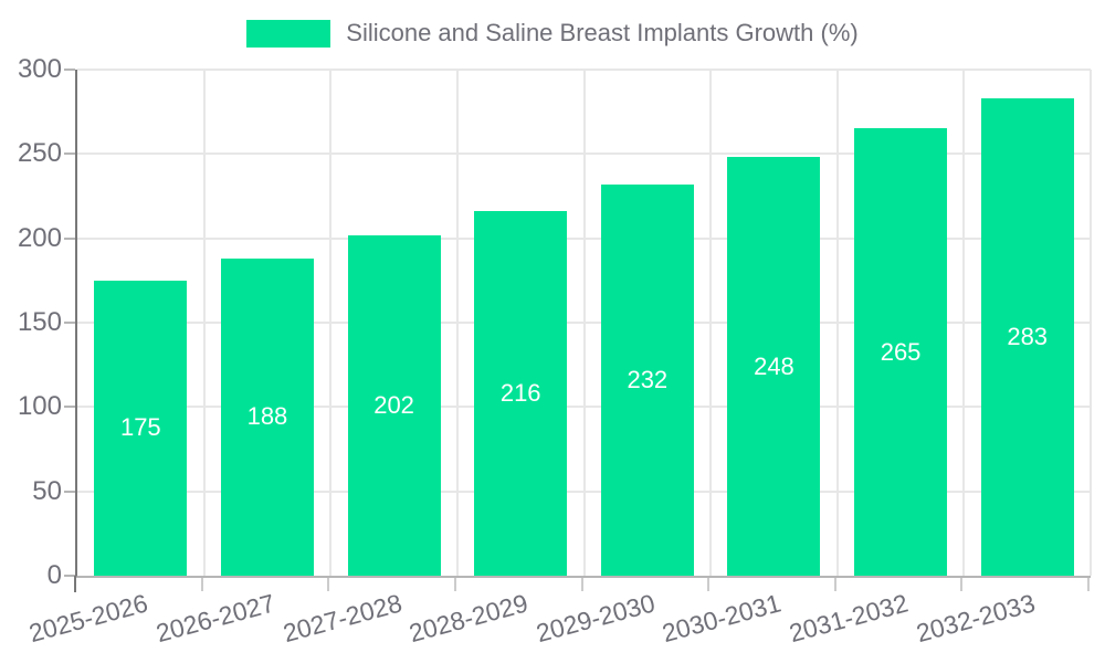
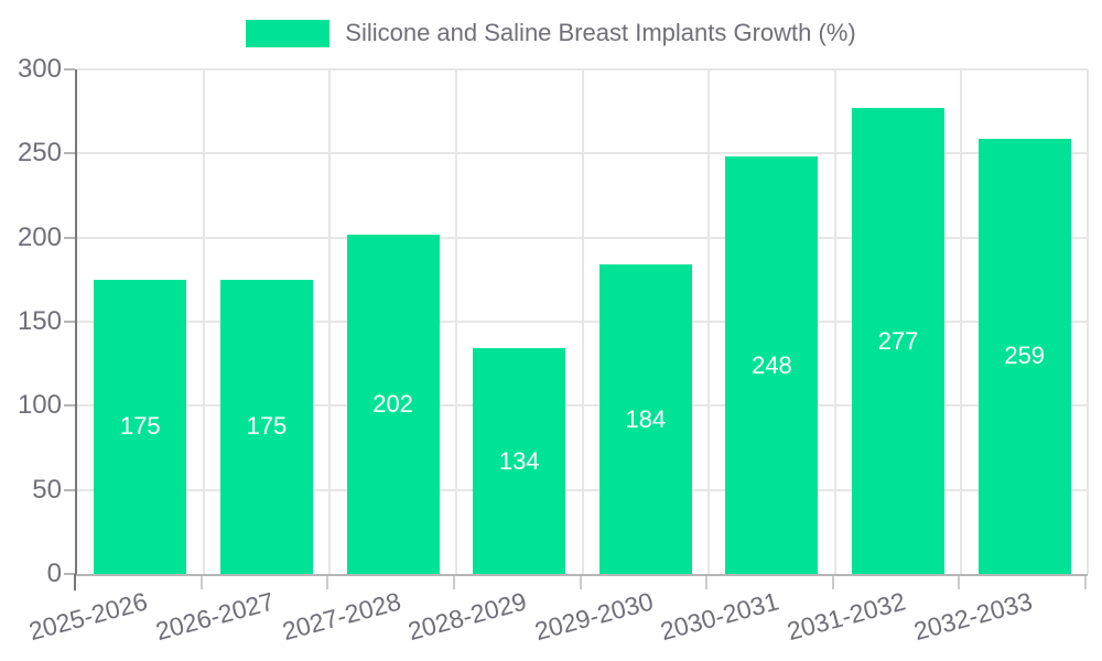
2026-2027: 188 -> 175
2028-2029: 216 -> 134
2029-2030: 232 -> 184
2031-2032: 265 -> 277
2032-2033: 283 -> 259
